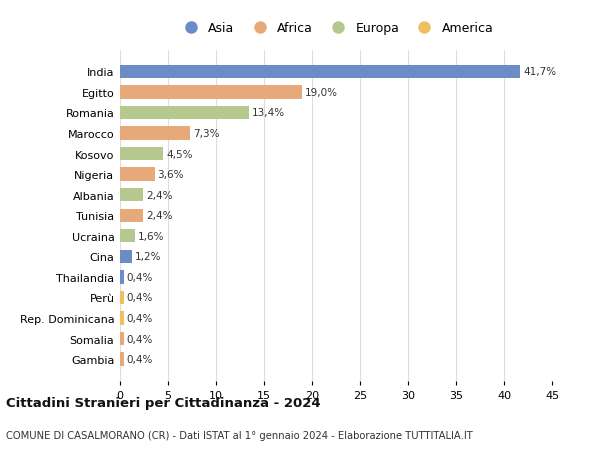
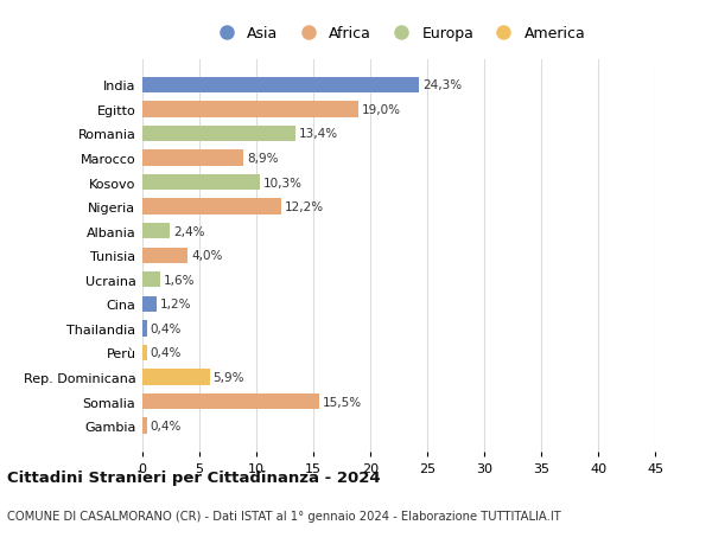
India: 41,7% -> 24,3%
Marocco: 7,3% -> 8,9%
Kosovo: 4,5% -> 10,3%
Nigeria: 3,6% -> 12,2%
Tunisia: 2,4% -> 4,0%
Rep. Dominicana: 0,4% -> 5,9%
Somalia: 0,4% -> 15,5%
